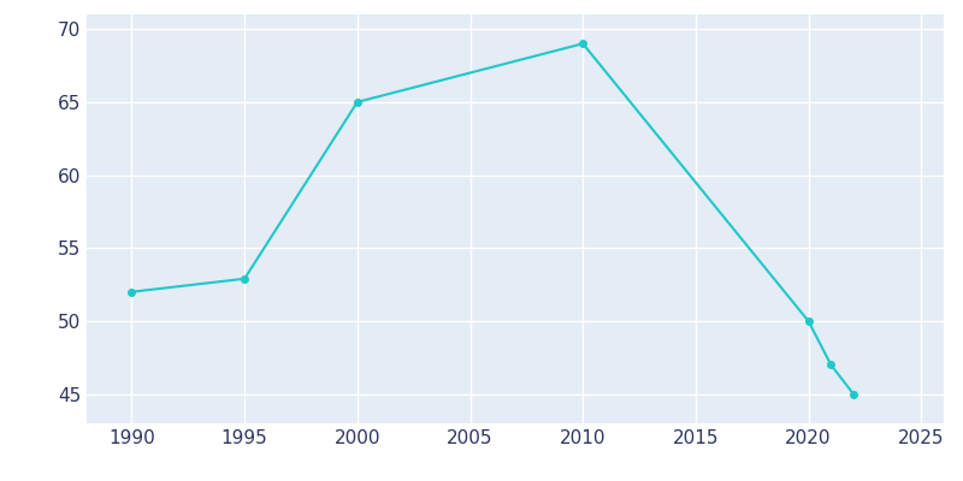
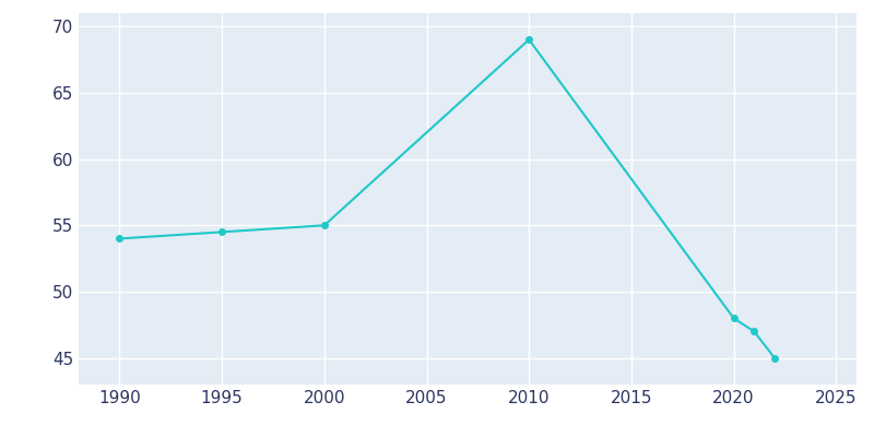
1990: 52.0 -> 54.0
1995: 52.9 -> 54.5
2000: 65.0 -> 55.0
2020: 50.0 -> 48.0
